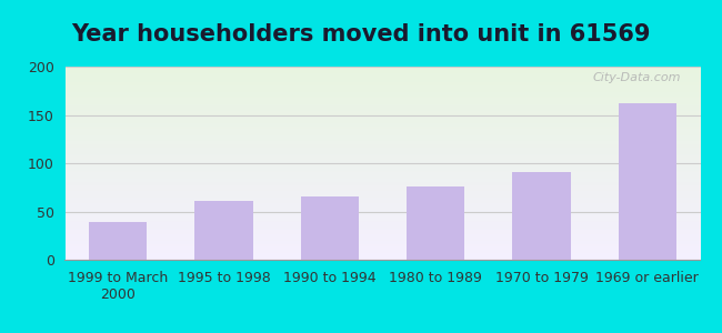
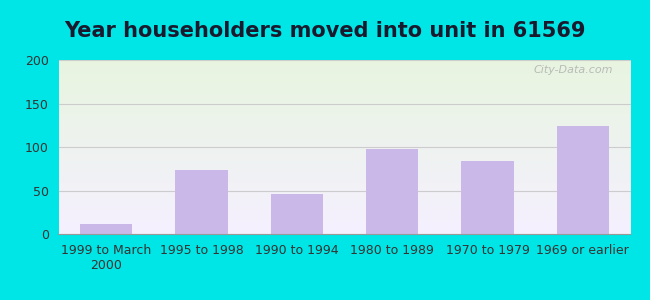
1999 to March 2000: 39 -> 12
1995 to 1998: 61 -> 74
1990 to 1994: 65 -> 46
1980 to 1989: 76 -> 98
1970 to 1979: 91 -> 84
1969 or earlier: 162 -> 124
